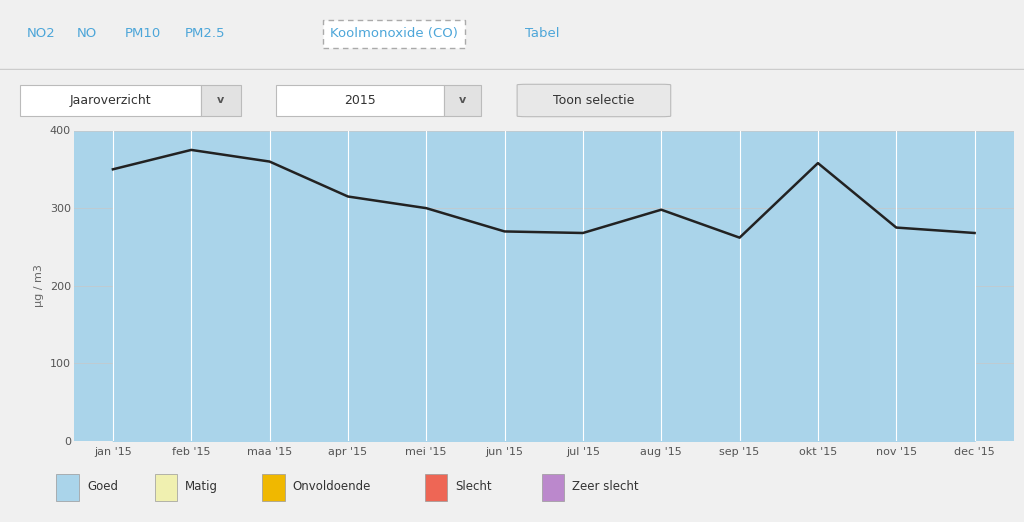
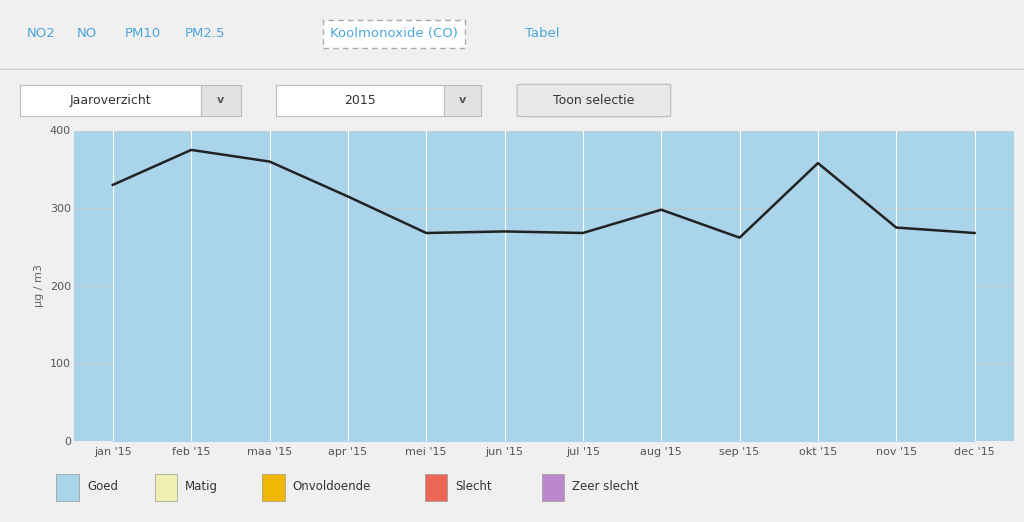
jan '15: 350 -> 330
mei '15: 300 -> 268
